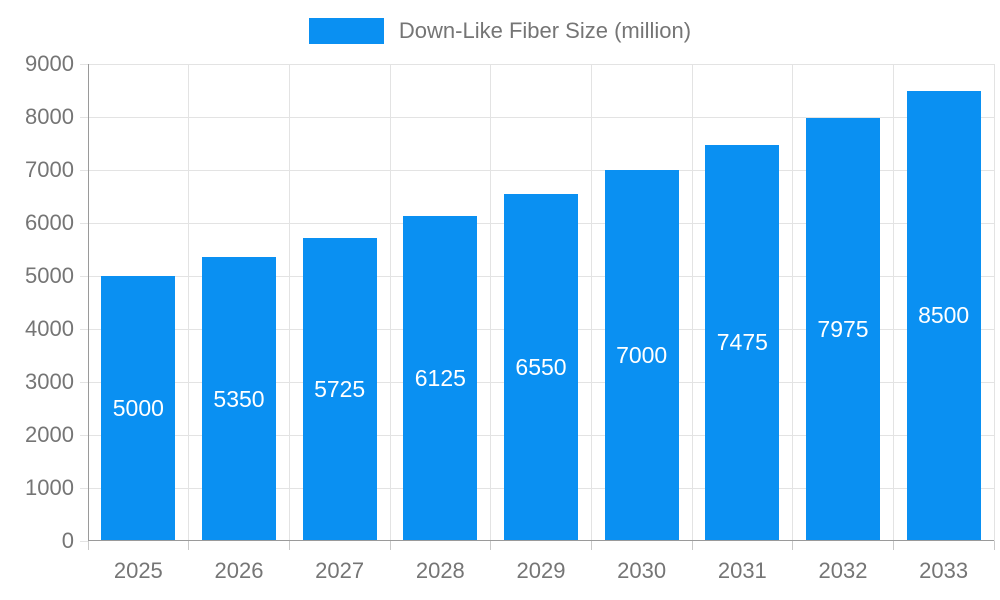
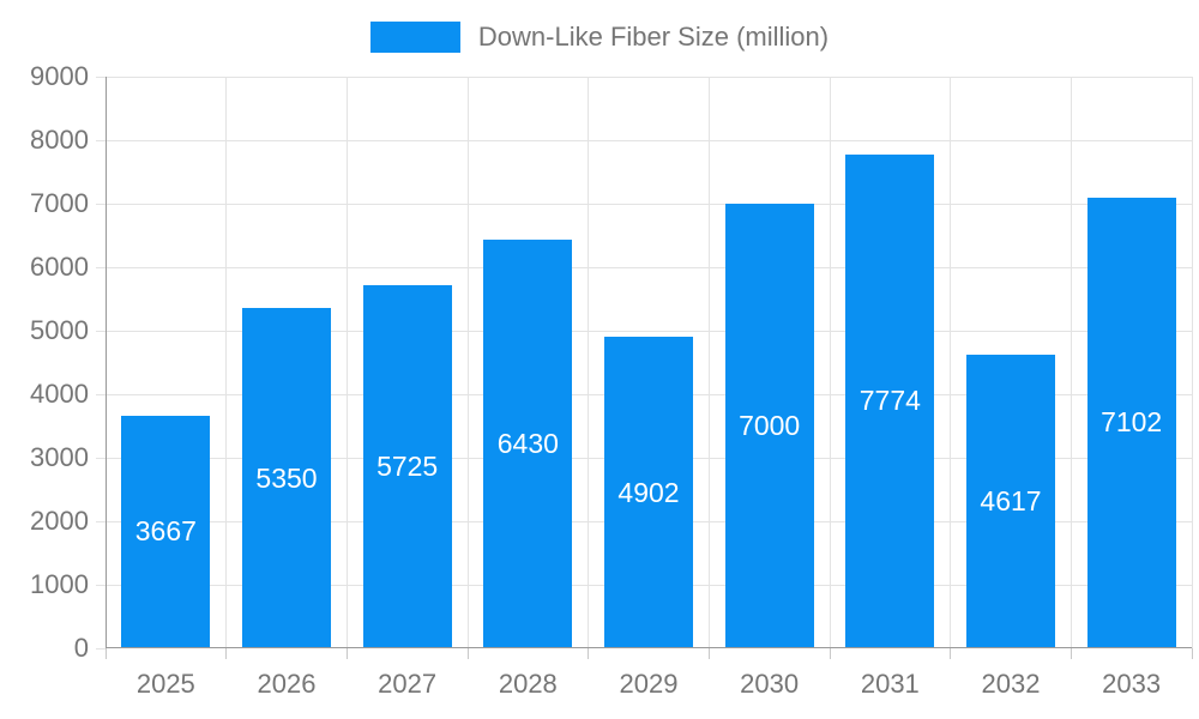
2025: 5000 -> 3667
2028: 6125 -> 6430
2029: 6550 -> 4902
2031: 7475 -> 7774
2032: 7975 -> 4617
2033: 8500 -> 7102
